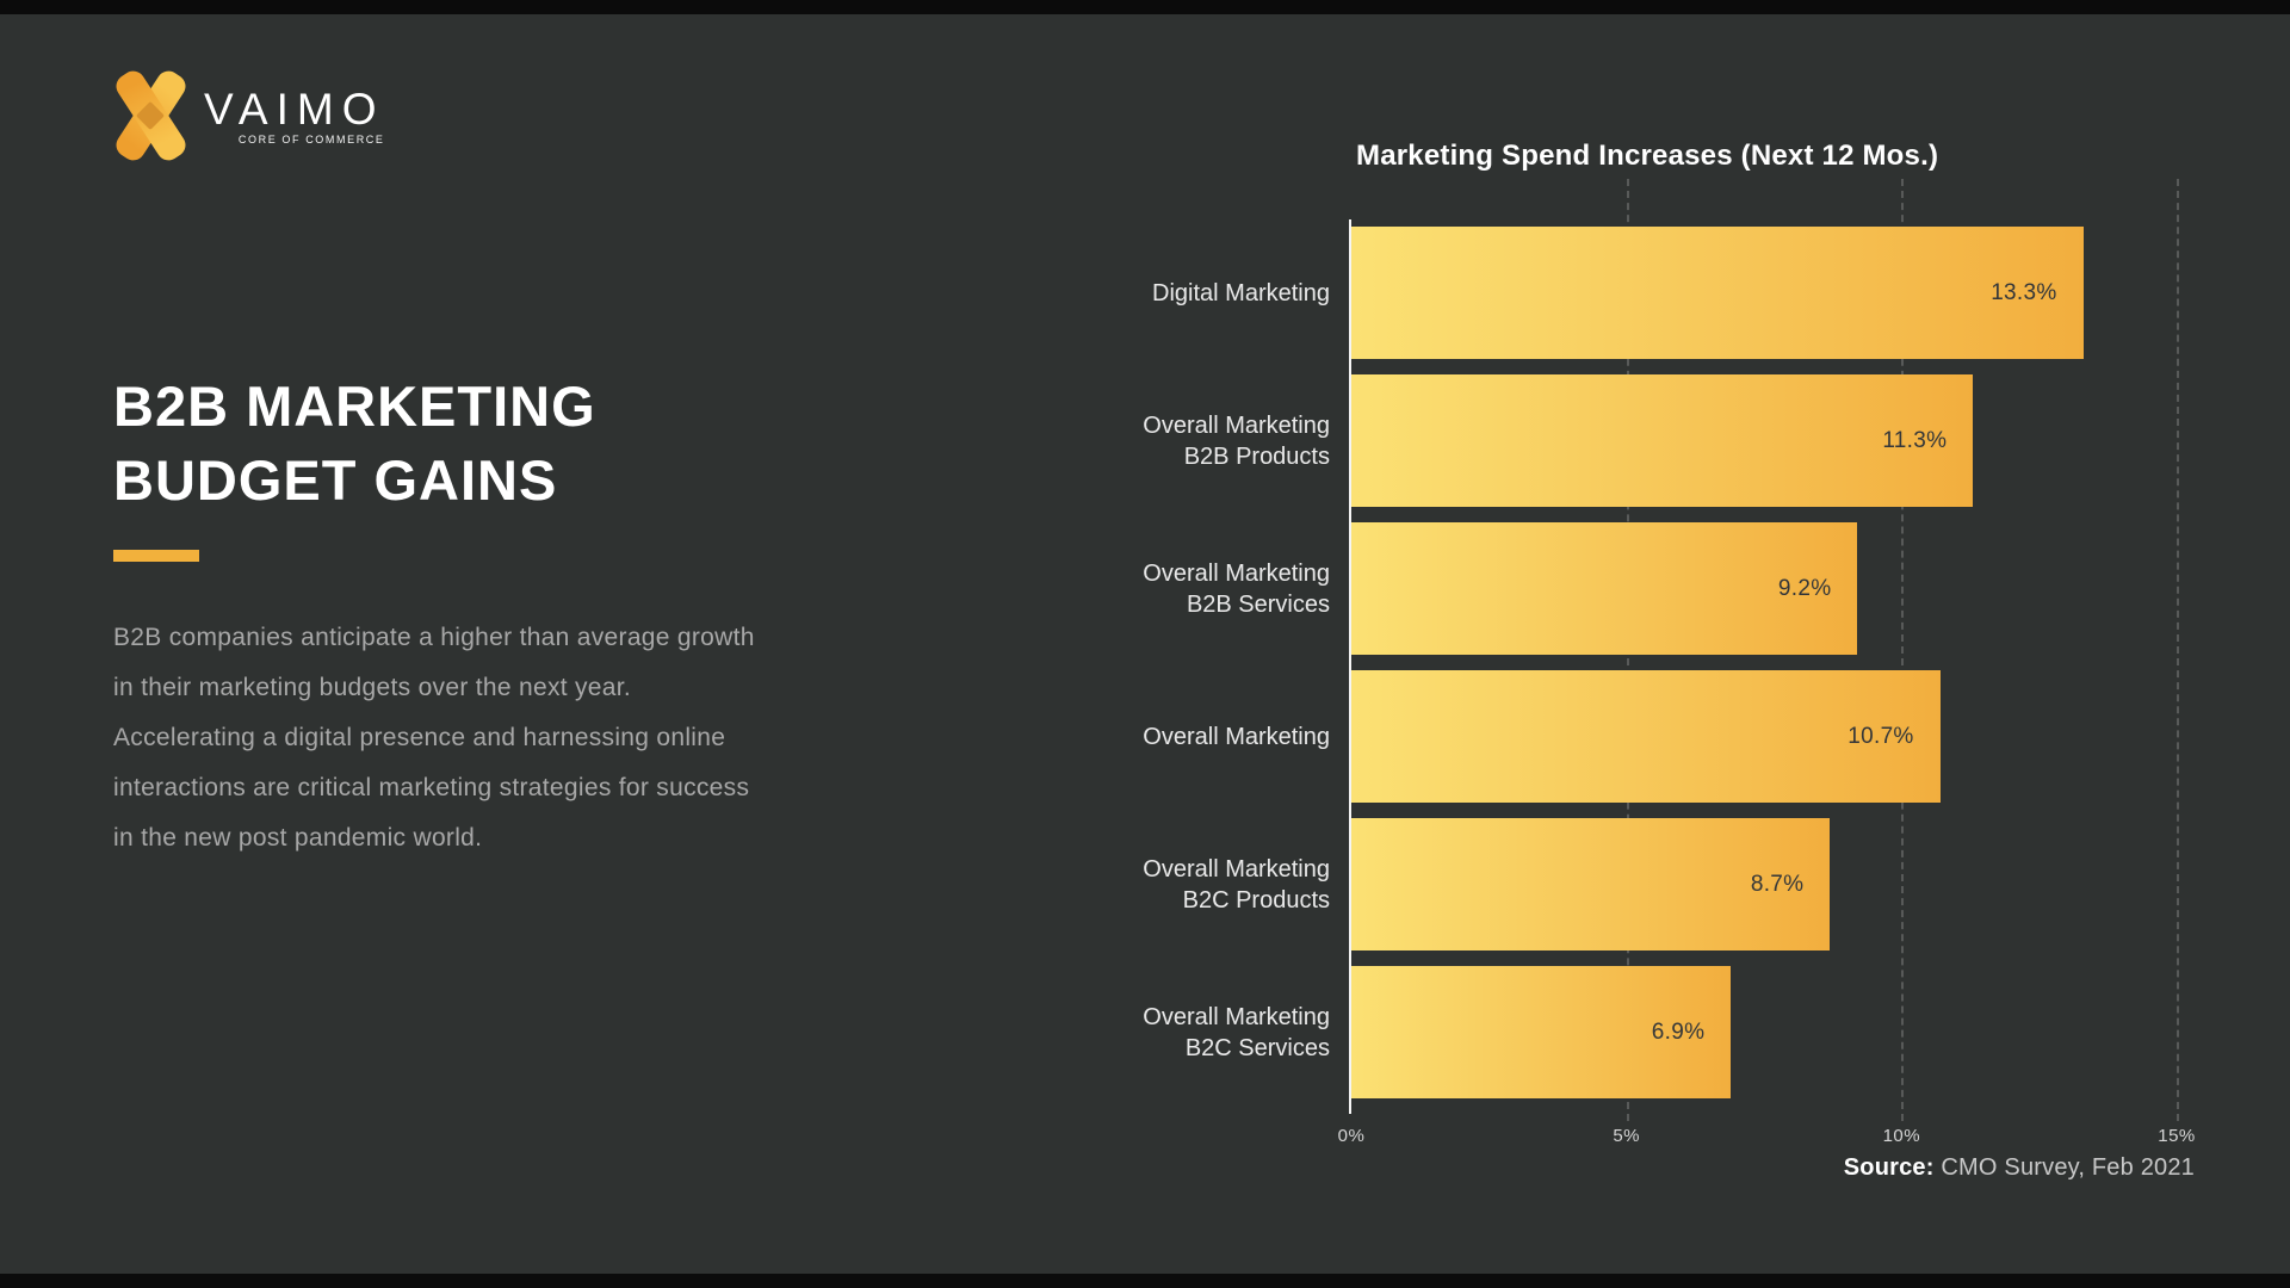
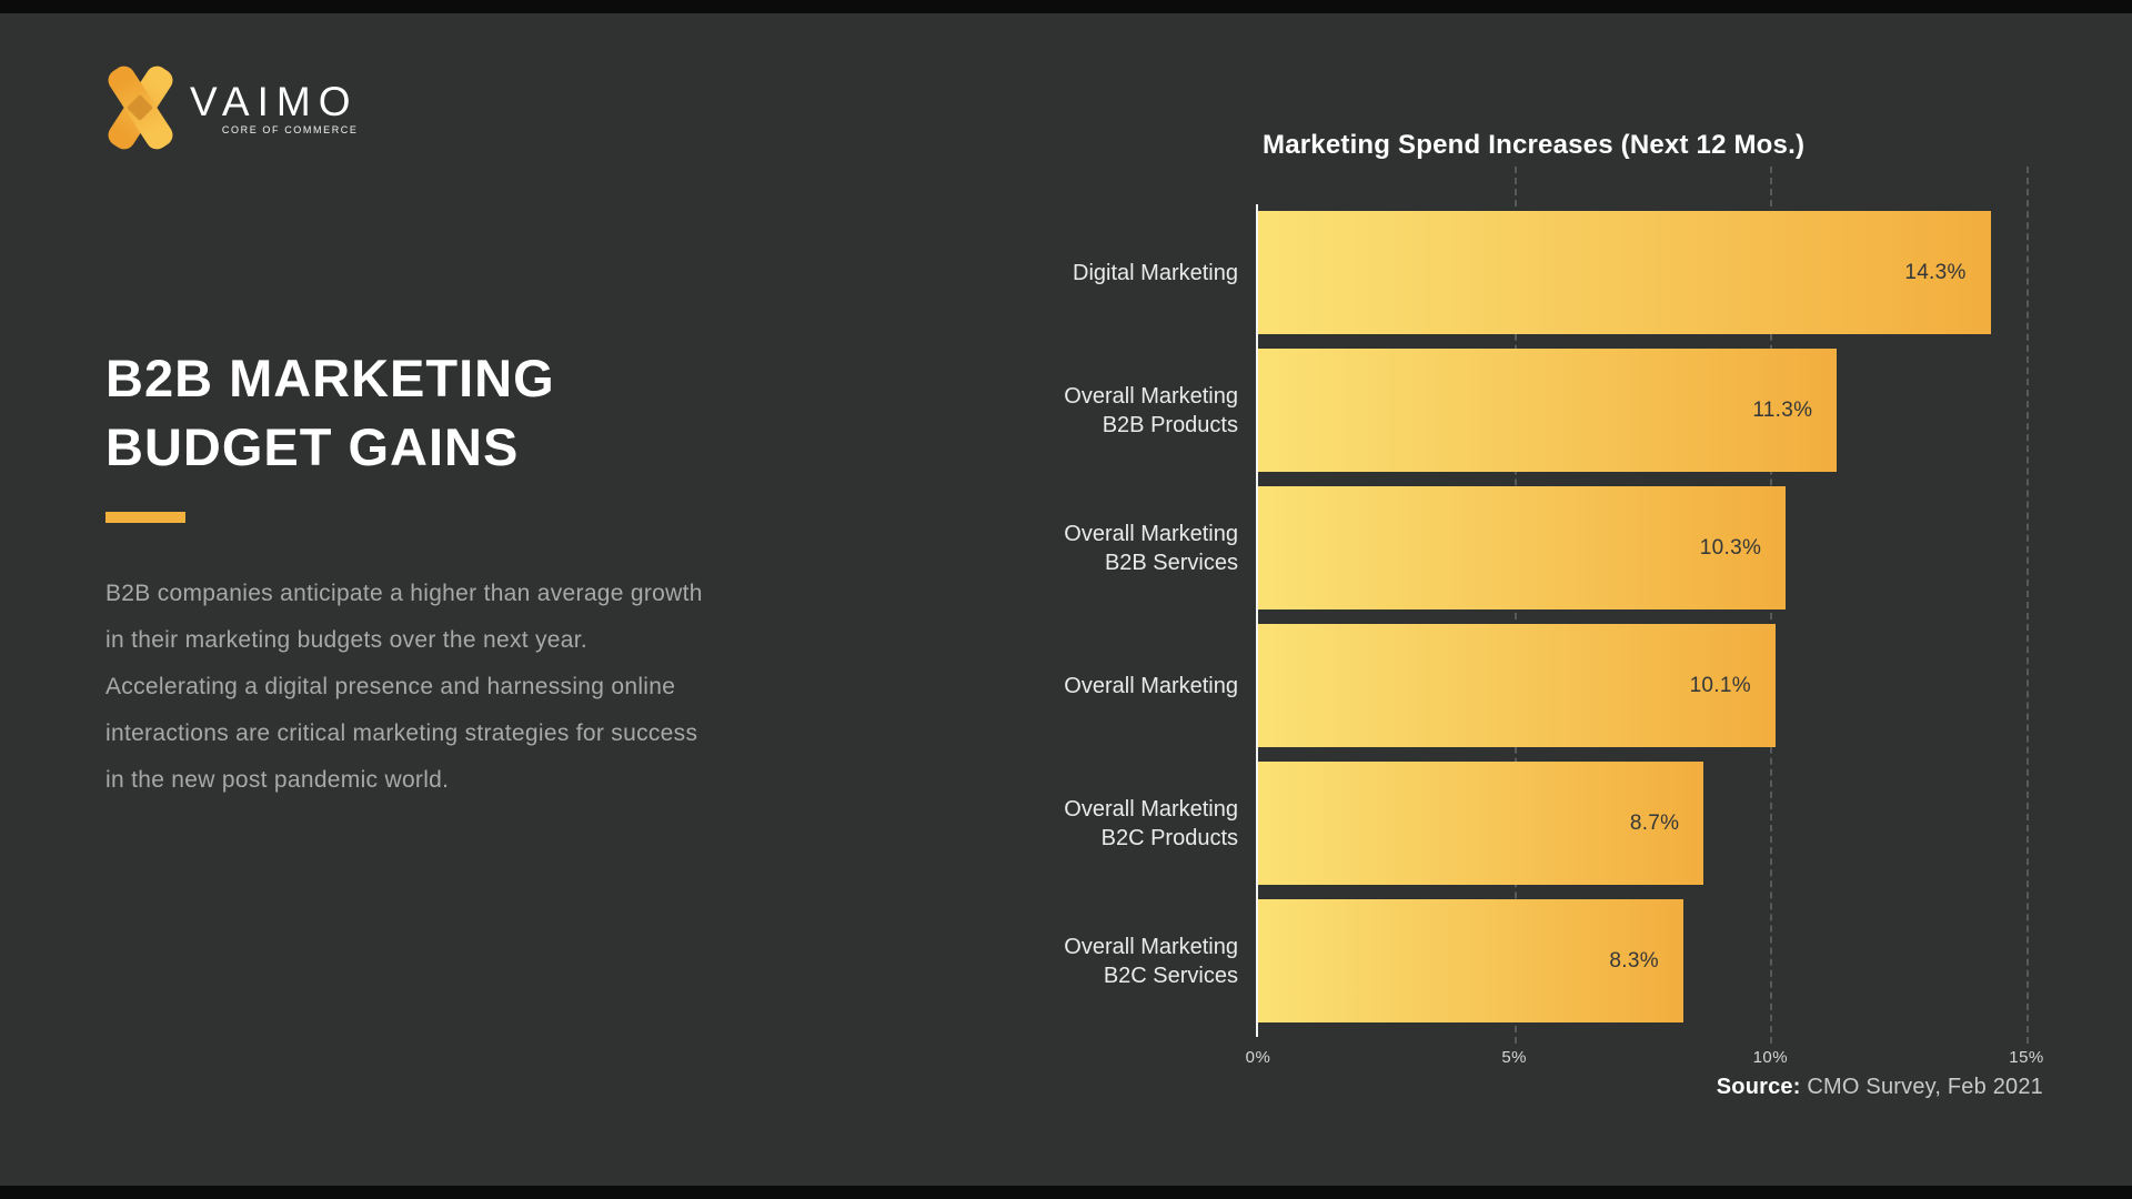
Digital Marketing: 13.3% -> 14.3%
Overall Marketing B2B Services: 9.2% -> 10.3%
Overall Marketing: 10.7% -> 10.1%
Overall Marketing B2C Services: 6.9% -> 8.3%
